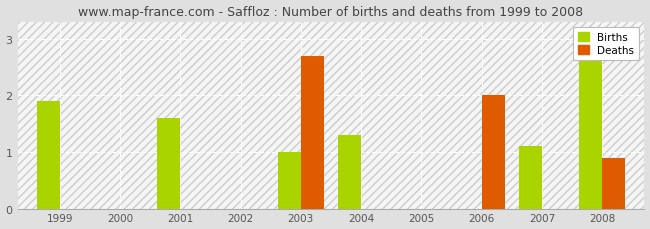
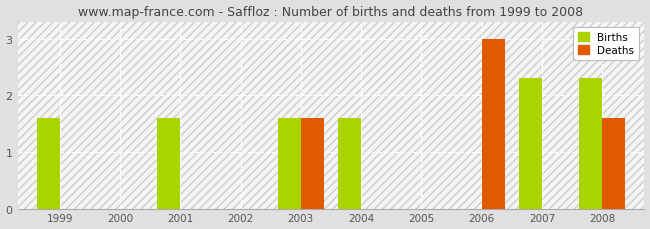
Births/1999: 1.9 -> 1.6
Births/2003: 1.0 -> 1.6
Deaths/2003: 2.7 -> 1.6
Births/2004: 1.3 -> 1.6
Deaths/2006: 2.0 -> 3.0
Births/2007: 1.1 -> 2.3
Births/2008: 2.6 -> 2.3
Deaths/2008: 0.9 -> 1.6
